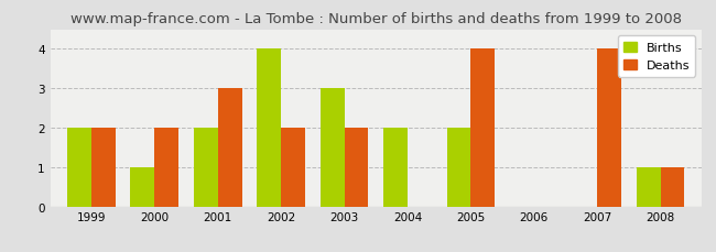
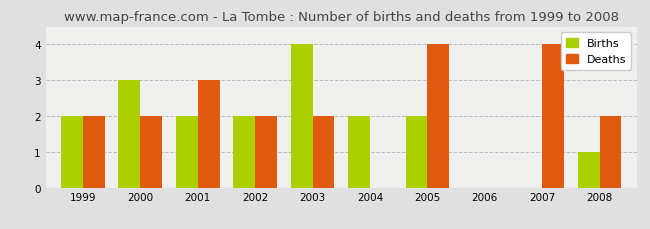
Births/2000: 1 -> 3
Births/2002: 4 -> 2
Births/2003: 3 -> 4
Deaths/2008: 1 -> 2
